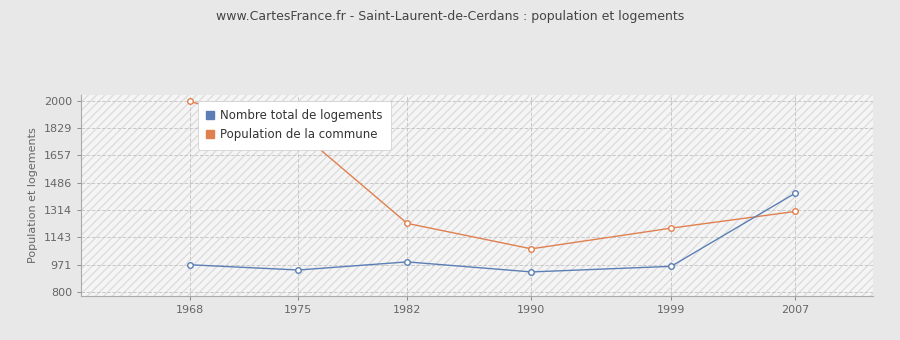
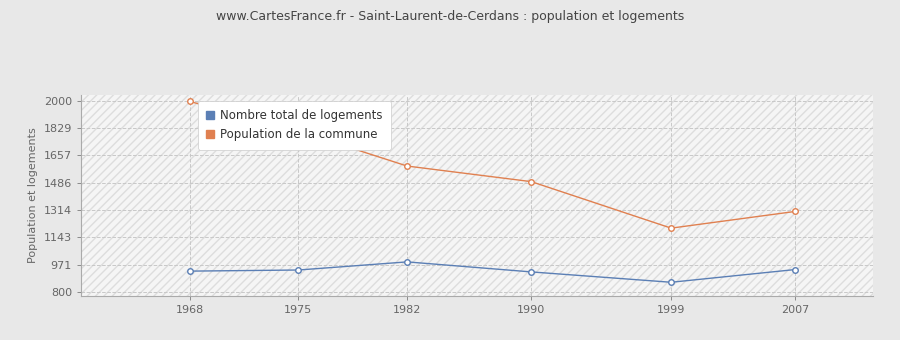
Nombre total de logements/1968: 970 -> 930
Population de la commune/1982: 1230 -> 1590
Population de la commune/1990: 1070 -> 1490
Nombre total de logements/1999: 960 -> 860
Nombre total de logements/2007: 1420 -> 940
